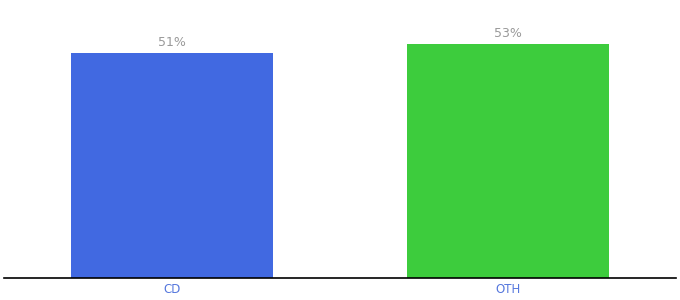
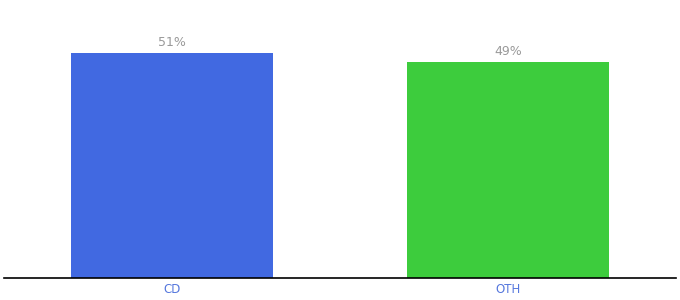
OTH: 53% -> 49%
